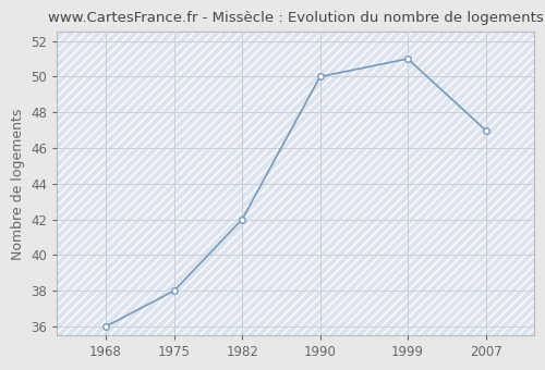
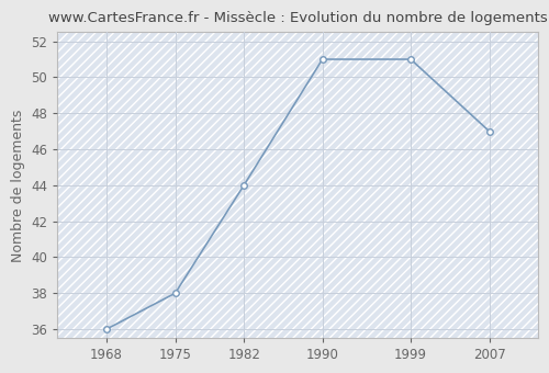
1982: 42 -> 44
1990: 50 -> 51
